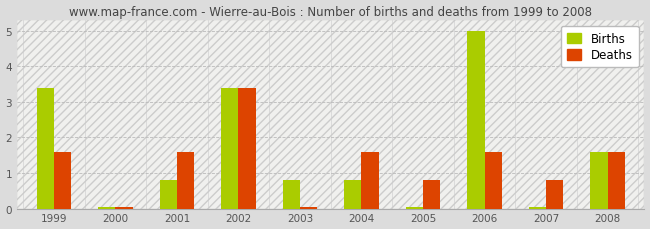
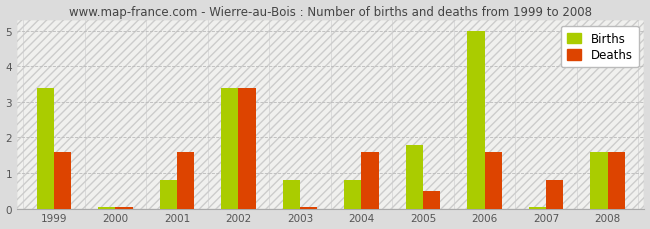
Births/2005: 0.05 -> 1.80
Deaths/2005: 0.80 -> 0.50
